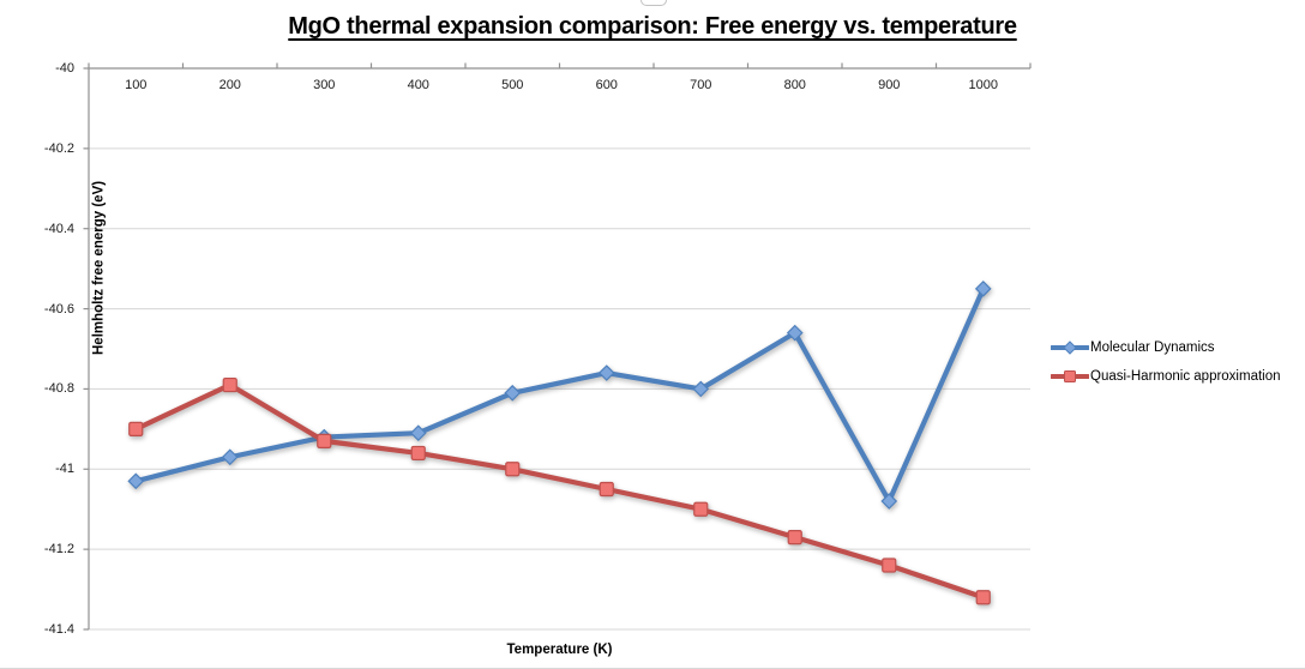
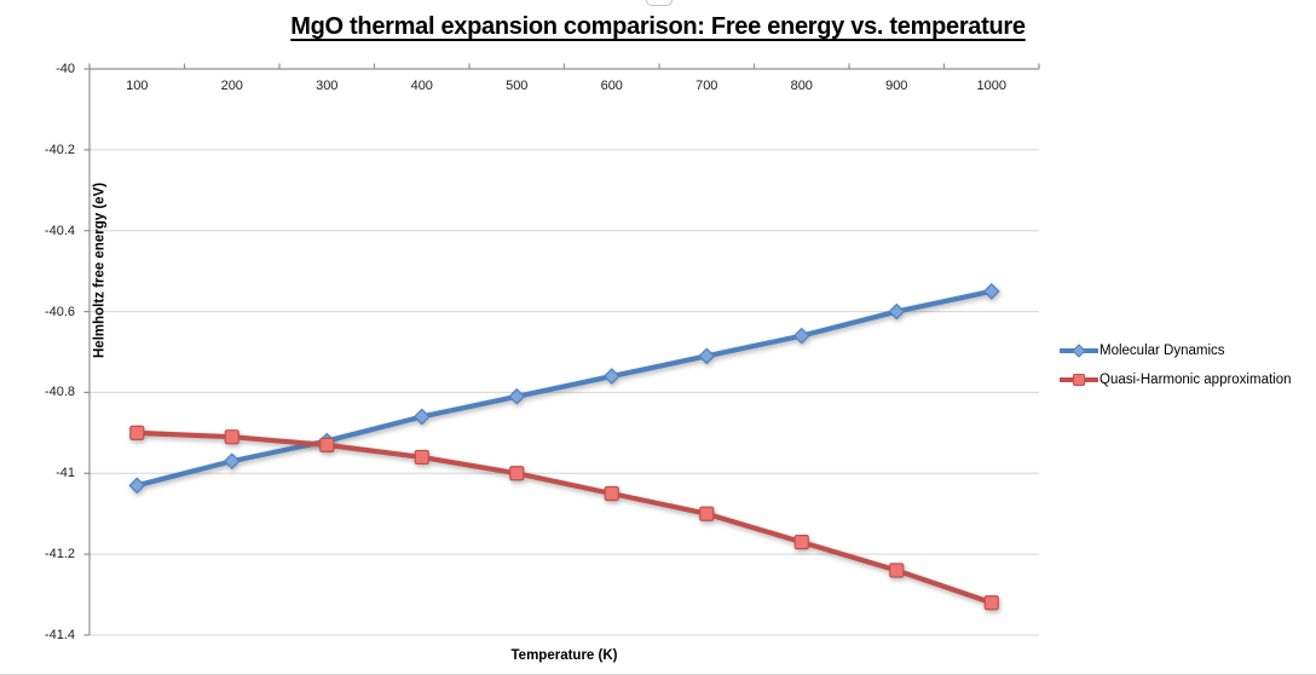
Quasi-Harmonic approximation/200: -40.79 -> -40.91
Molecular Dynamics/400: -40.91 -> -40.86
Molecular Dynamics/700: -40.80 -> -40.71
Molecular Dynamics/900: -41.08 -> -40.60
